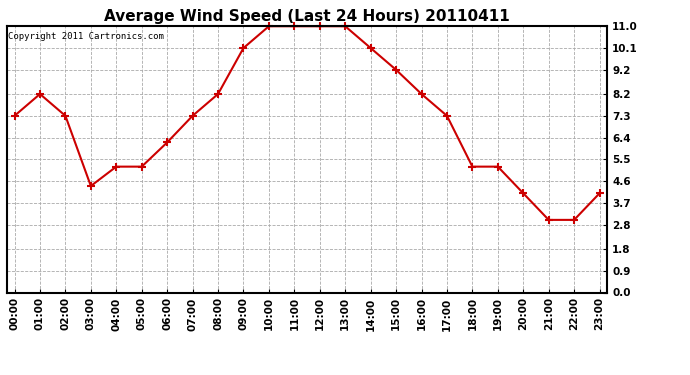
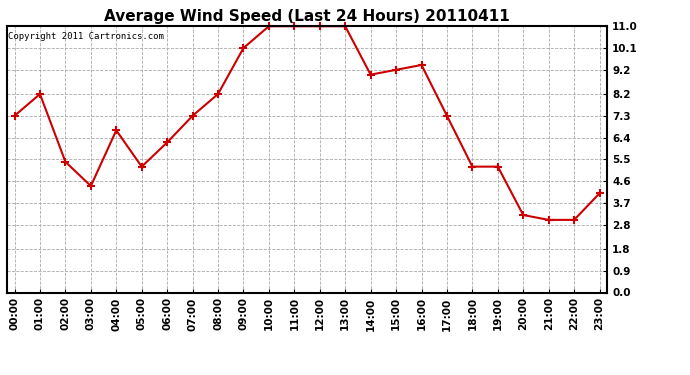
02:00: 7.3 -> 5.4
04:00: 5.2 -> 6.7
14:00: 10.1 -> 9.0
16:00: 8.2 -> 9.4
20:00: 4.1 -> 3.2
